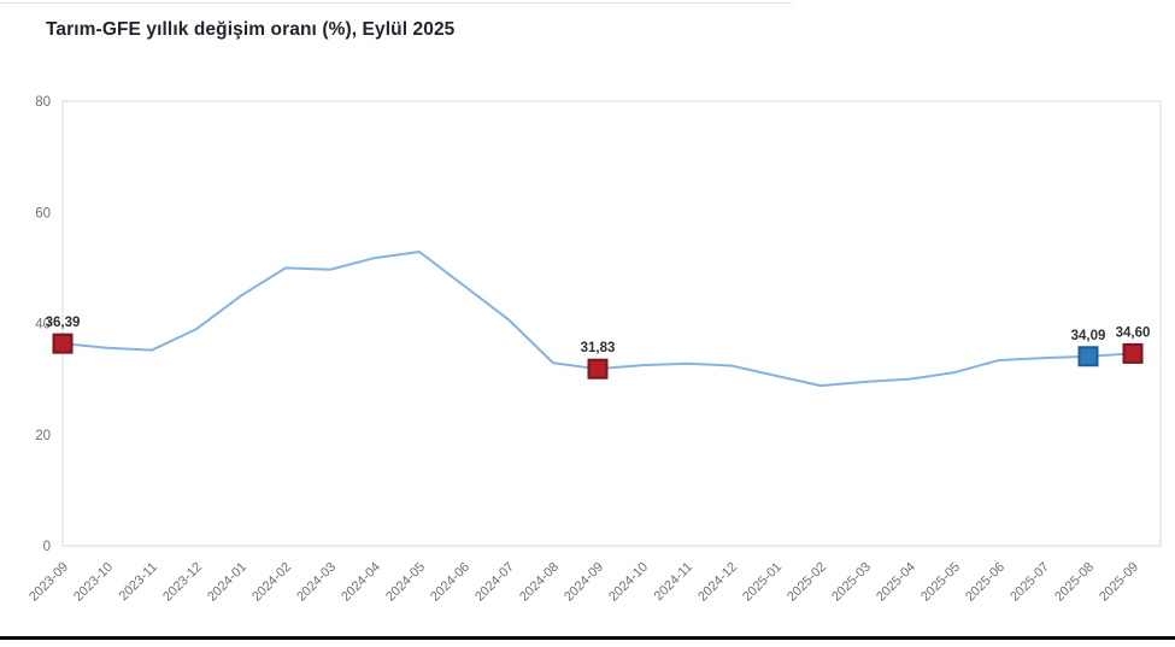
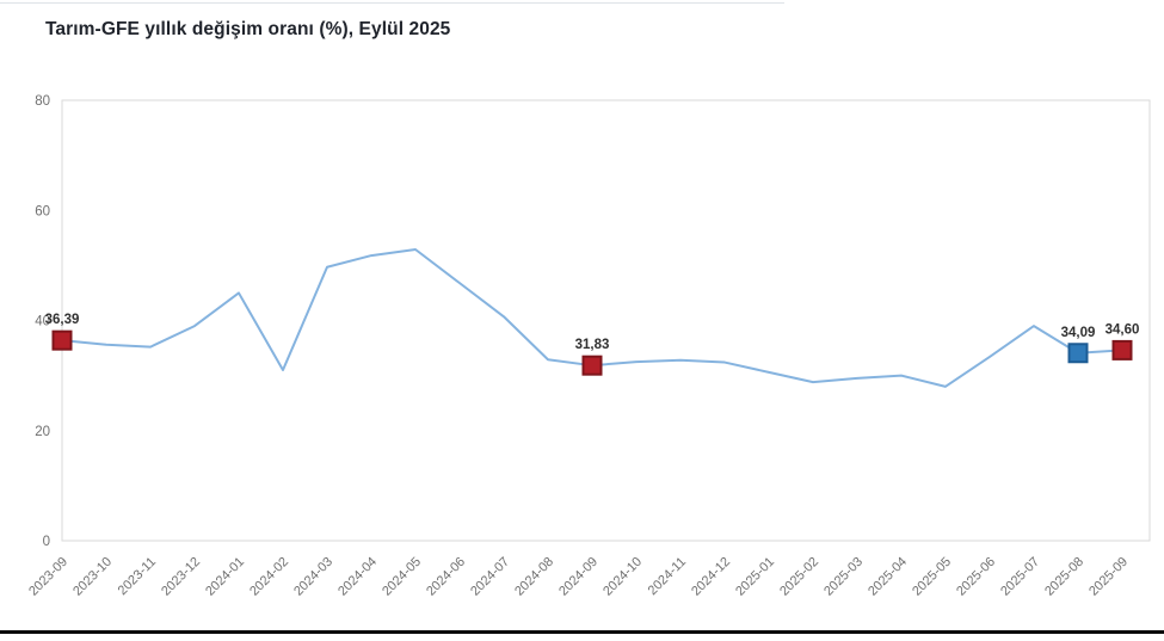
2024-02: 50 -> 31
2025-05: 31 -> 28
2025-07: 34 -> 39
